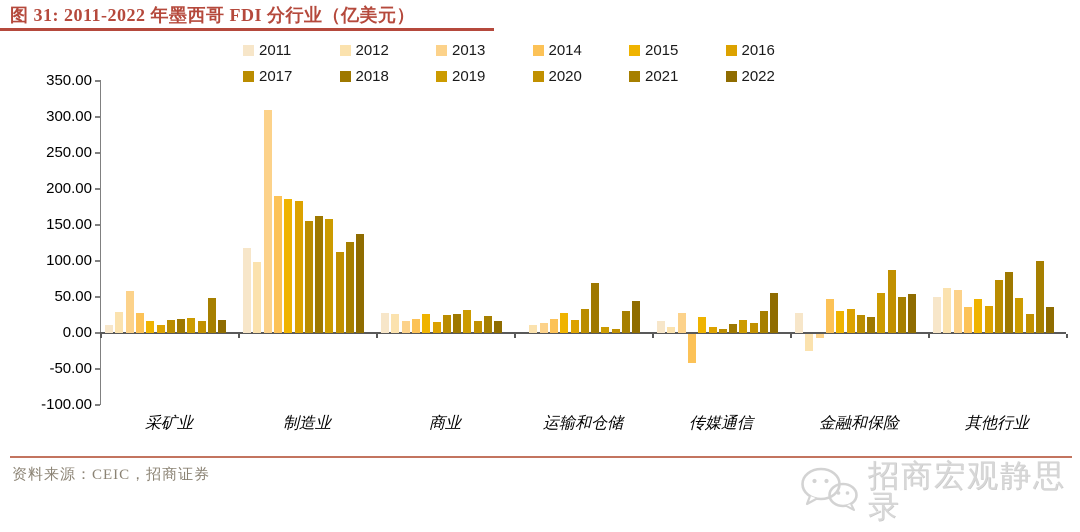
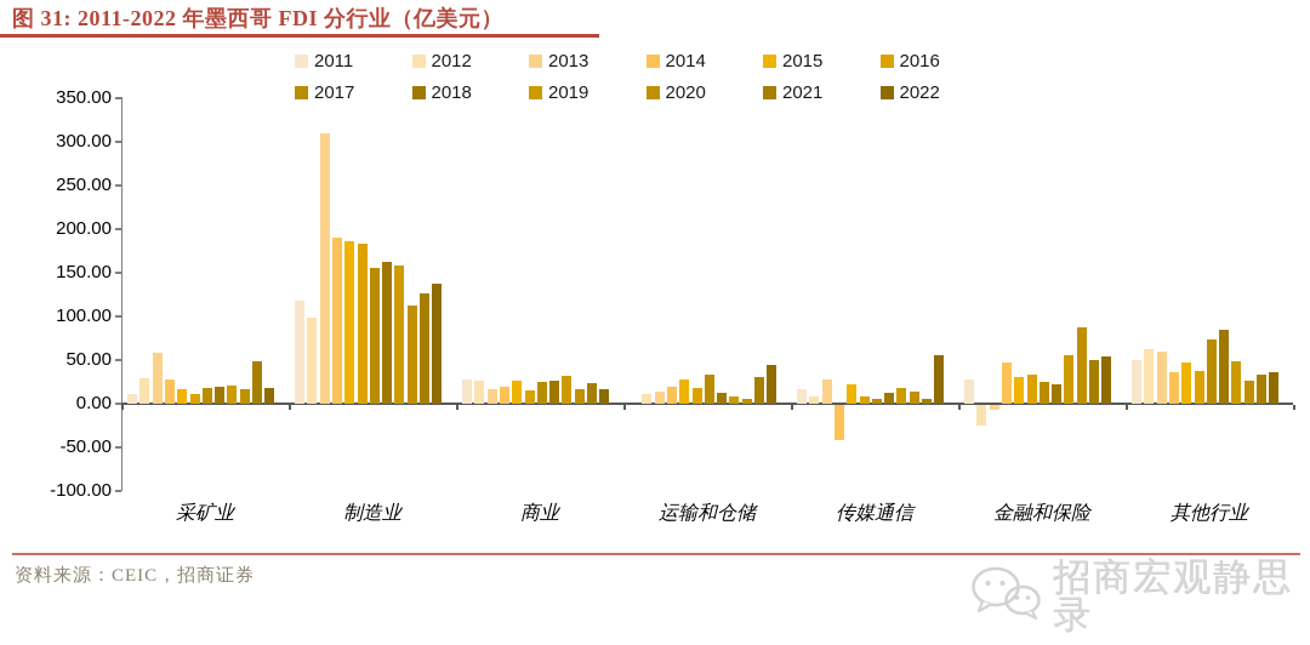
2018/运输和仓储: 70 -> 10
2021/传媒通信: 30 -> 10
2021/其他行业: 100 -> 30
